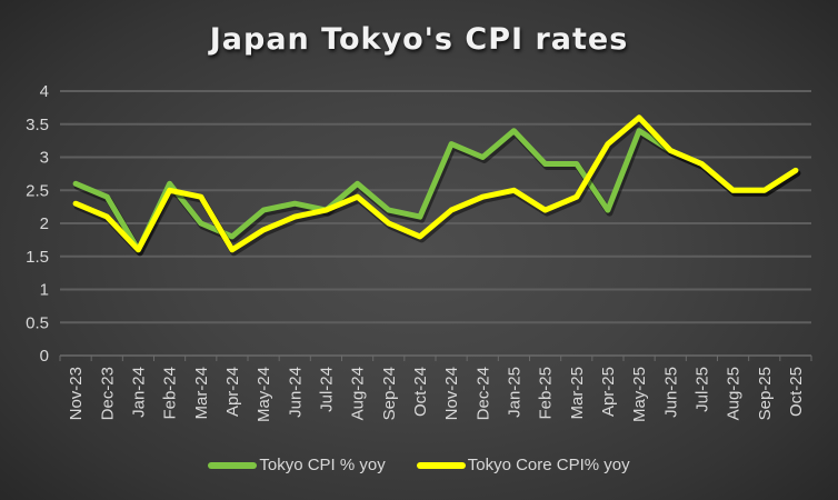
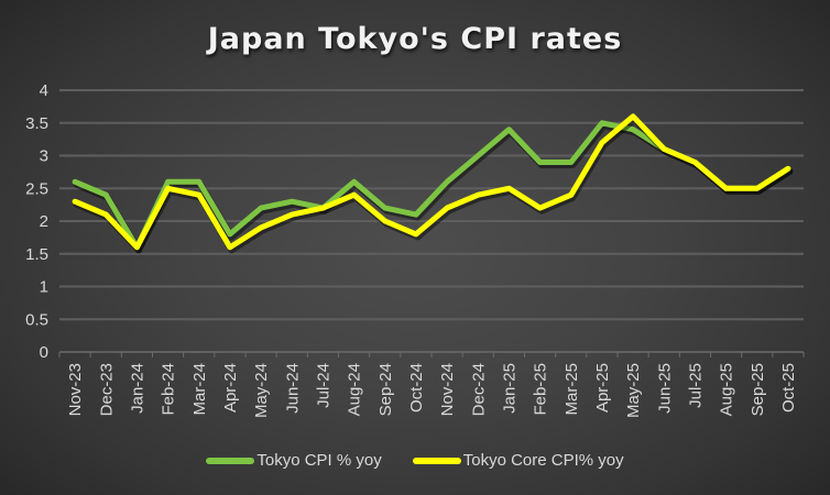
Tokyo CPI % yoy/Mar-24: 2.0 -> 2.6
Tokyo CPI % yoy/Nov-24: 3.2 -> 2.6
Tokyo CPI % yoy/Apr-25: 2.2 -> 3.5
